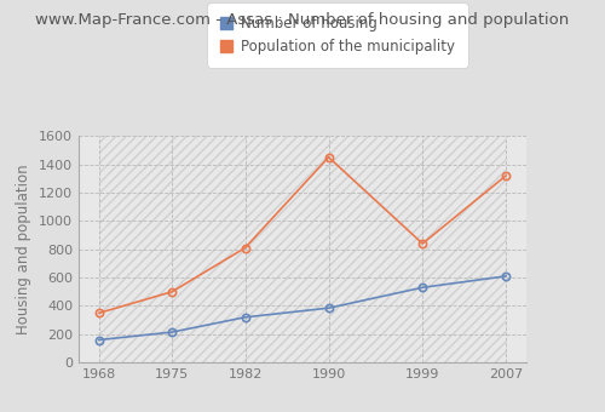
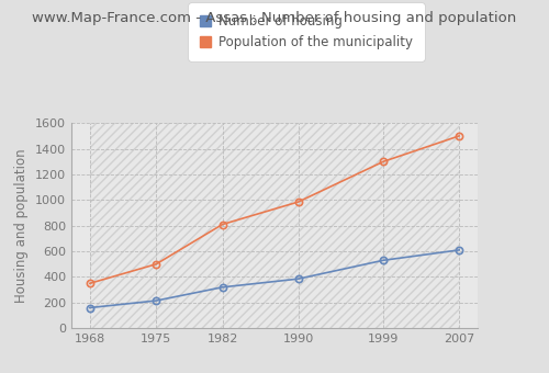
Population of the municipality/1990: 1450 -> 980
Population of the municipality/1999: 840 -> 1300
Population of the municipality/2007: 1320 -> 1500
